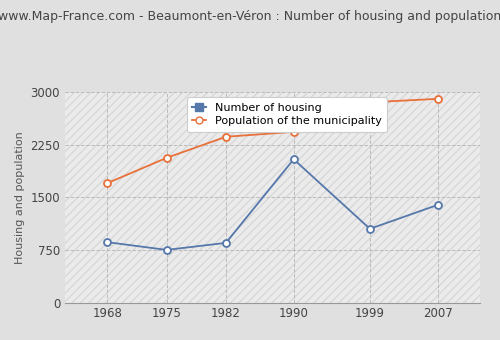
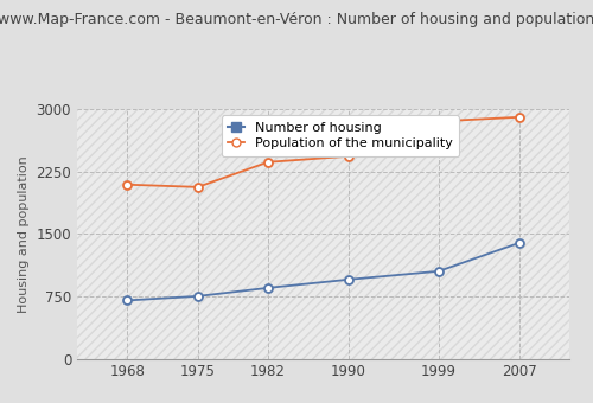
Number of housing/1968: 860 -> 700
Population of the municipality/1968: 1700 -> 2090
Number of housing/1990: 2040 -> 950
